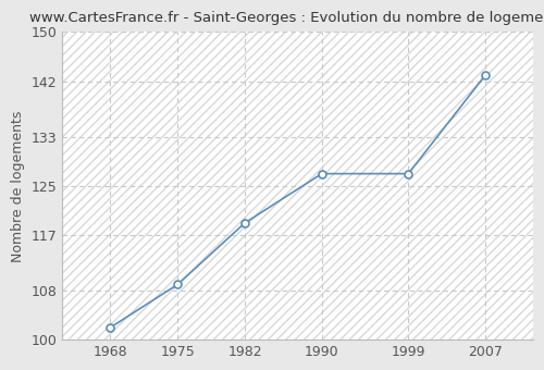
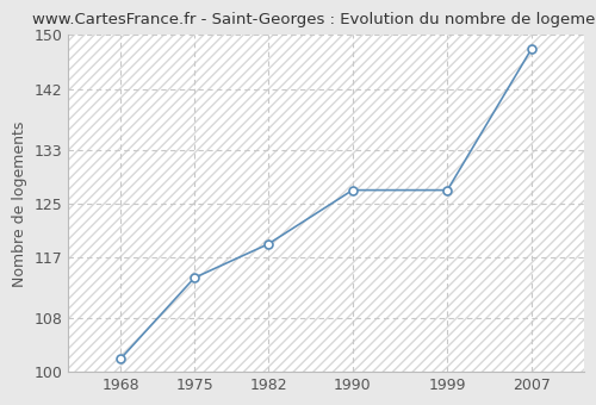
1975: 109 -> 114
2007: 143 -> 148
